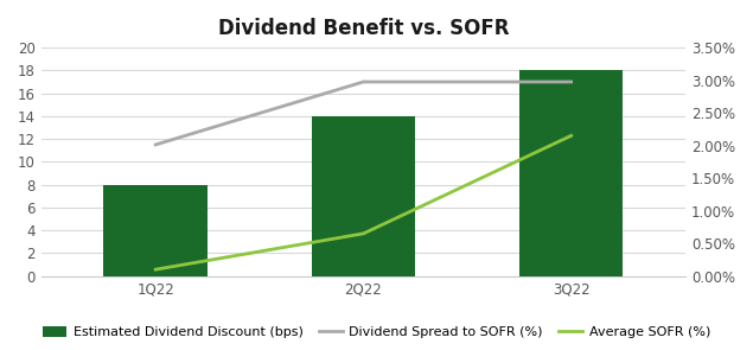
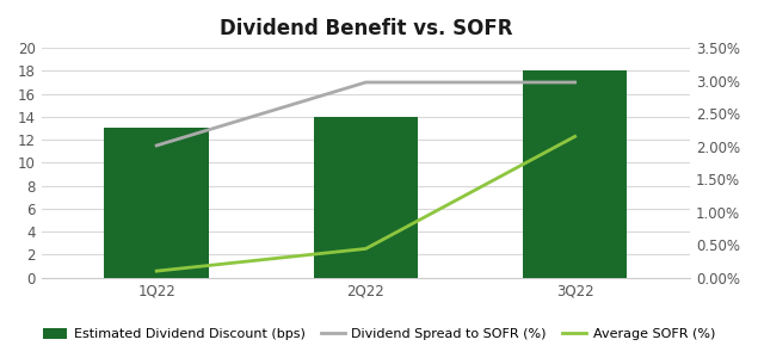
Estimated Dividend Discount (bps)/1Q22: 8 -> 13
Average SOFR (%)/2Q22: 0.65% -> 0.44%
